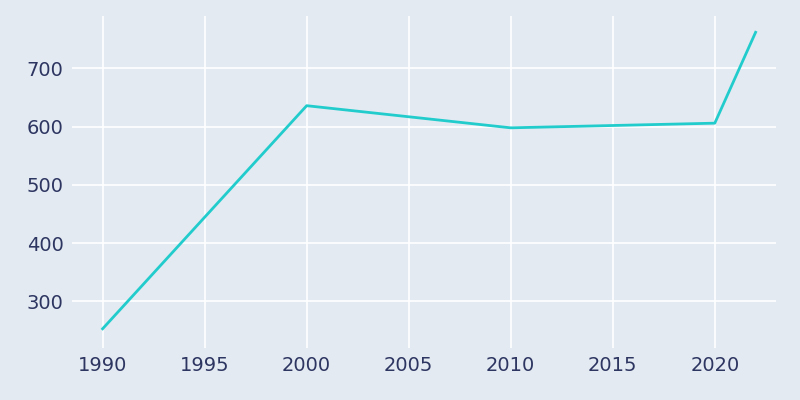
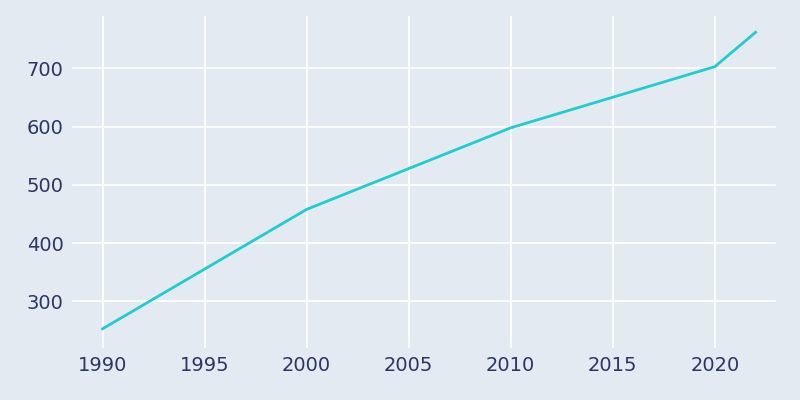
2000: 636 -> 458
2020: 606 -> 703
